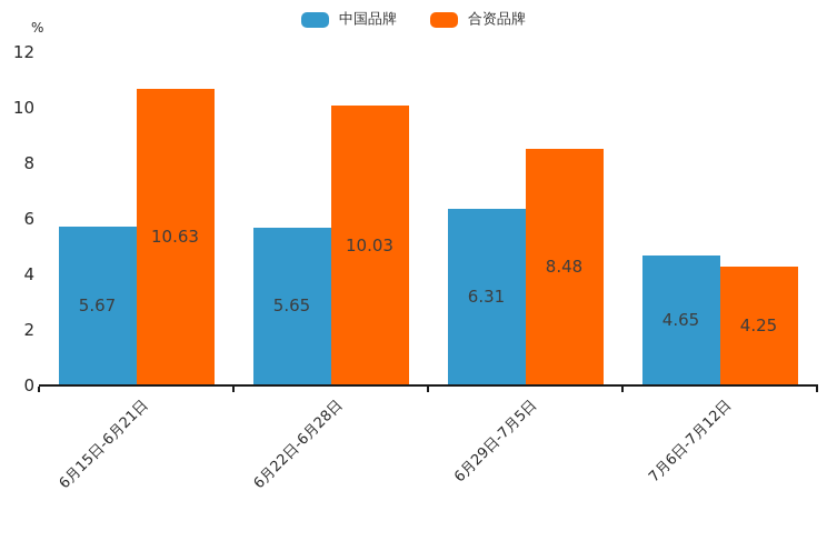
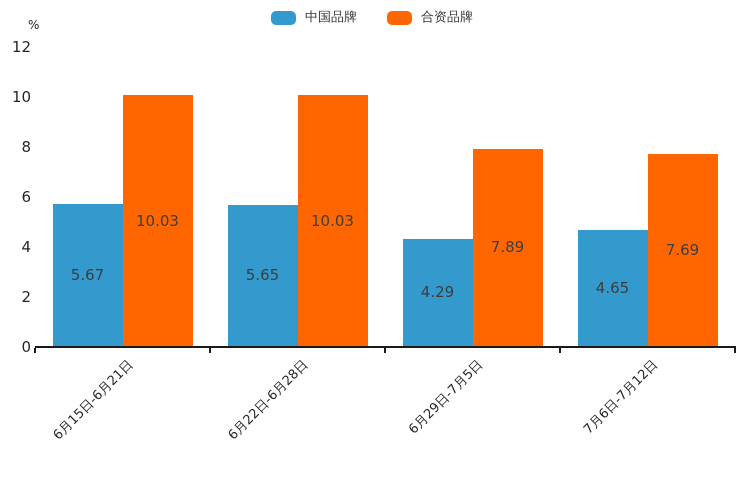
合资品牌/6月15日-6月21日: 10.63 -> 10.03
中国品牌/6月29日-7月5日: 6.31 -> 4.29
合资品牌/6月29日-7月5日: 8.48 -> 7.89
合资品牌/7月6日-7月12日: 4.25 -> 7.69
